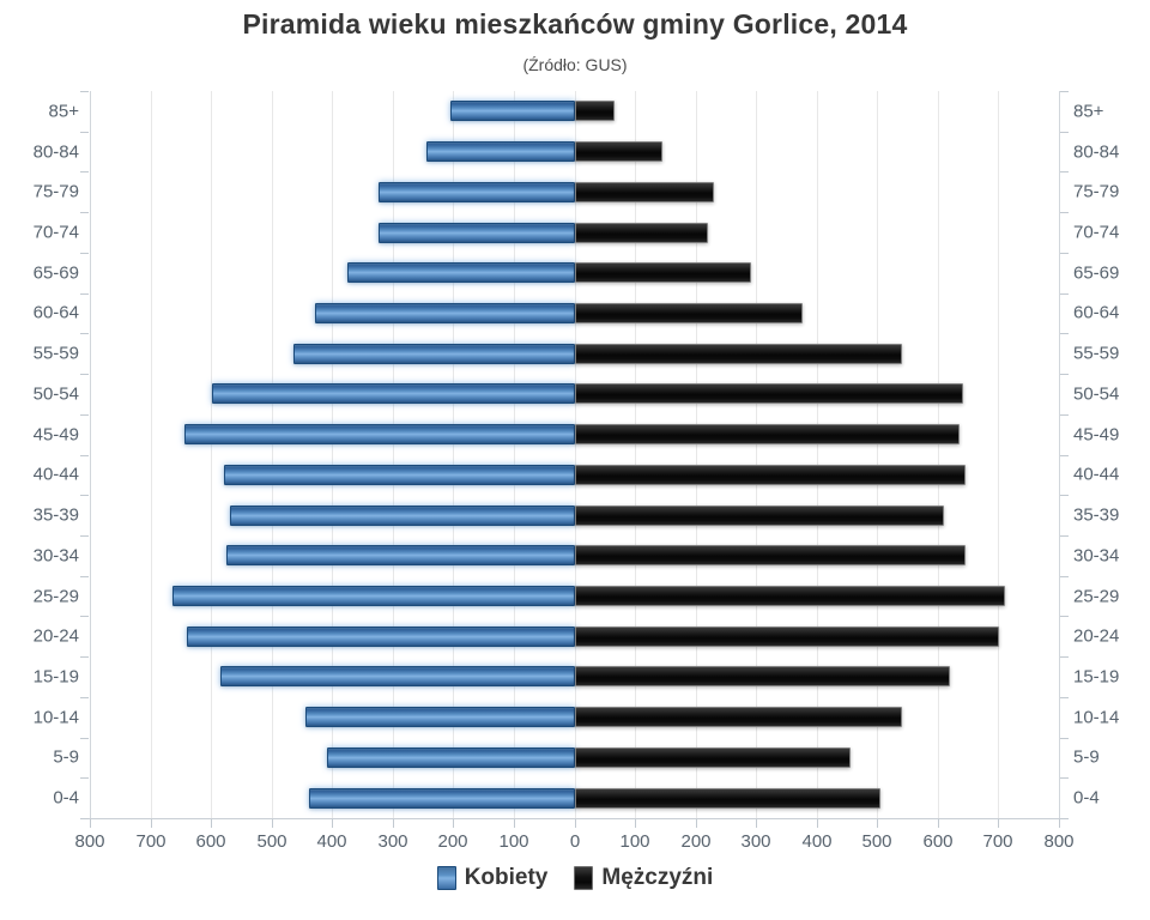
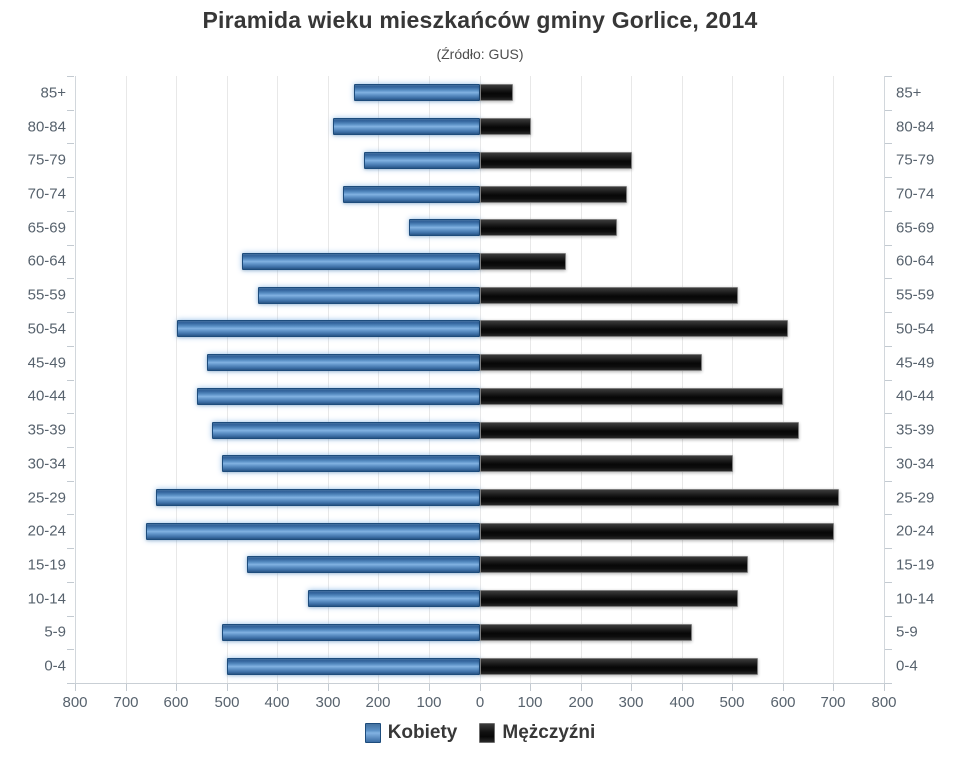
Kobiety/85+: 200 -> 250
Kobiety/80-84: 240 -> 290
Mężczyźni/80-84: 140 -> 100
Kobiety/75-79: 320 -> 230
Mężczyźni/75-79: 230 -> 300
Kobiety/70-74: 320 -> 270
Mężczyźni/70-74: 220 -> 290
Kobiety/65-69: 380 -> 140
Mężczyźni/65-69: 290 -> 270
Kobiety/60-64: 430 -> 470
Mężczyźni/60-64: 380 -> 170
Kobiety/55-59: 460 -> 440
Mężczyźni/55-59: 540 -> 510
Mężczyźni/50-54: 640 -> 610
Kobiety/45-49: 640 -> 540
Mężczyźni/45-49: 640 -> 440
Kobiety/40-44: 580 -> 560
Mężczyźni/40-44: 640 -> 600
Kobiety/35-39: 570 -> 530
Mężczyźni/35-39: 610 -> 630
Kobiety/30-34: 580 -> 510
Mężczyźni/30-34: 640 -> 500
Kobiety/25-29: 660 -> 640
Kobiety/20-24: 640 -> 660
Kobiety/15-19: 580 -> 460
Mężczyźni/15-19: 620 -> 530
Kobiety/10-14: 440 -> 340
Mężczyźni/10-14: 540 -> 510
Kobiety/5-9: 410 -> 510
Mężczyźni/5-9: 460 -> 420
Kobiety/0-4: 440 -> 500
Mężczyźni/0-4: 500 -> 550
